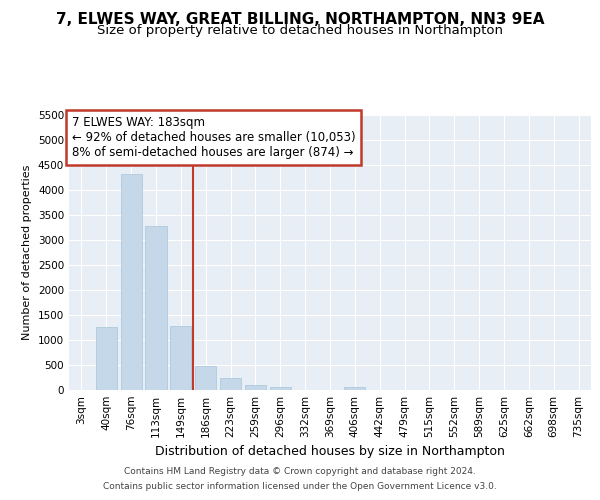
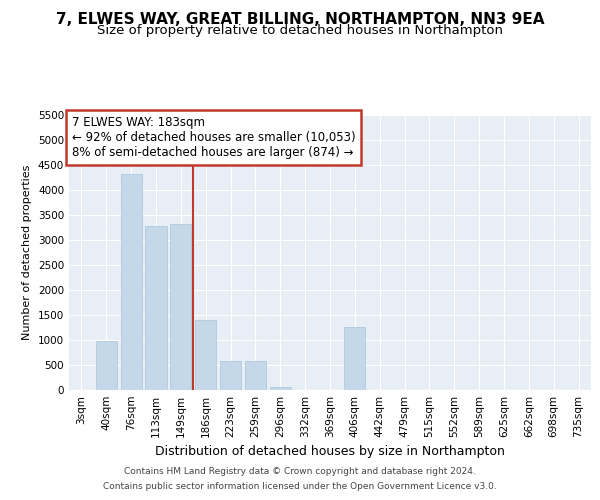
40sqm: 1270 -> 980
149sqm: 1290 -> 3320
186sqm: 480 -> 1400
223sqm: 240 -> 580
259sqm: 100 -> 580
406sqm: 70 -> 1260
